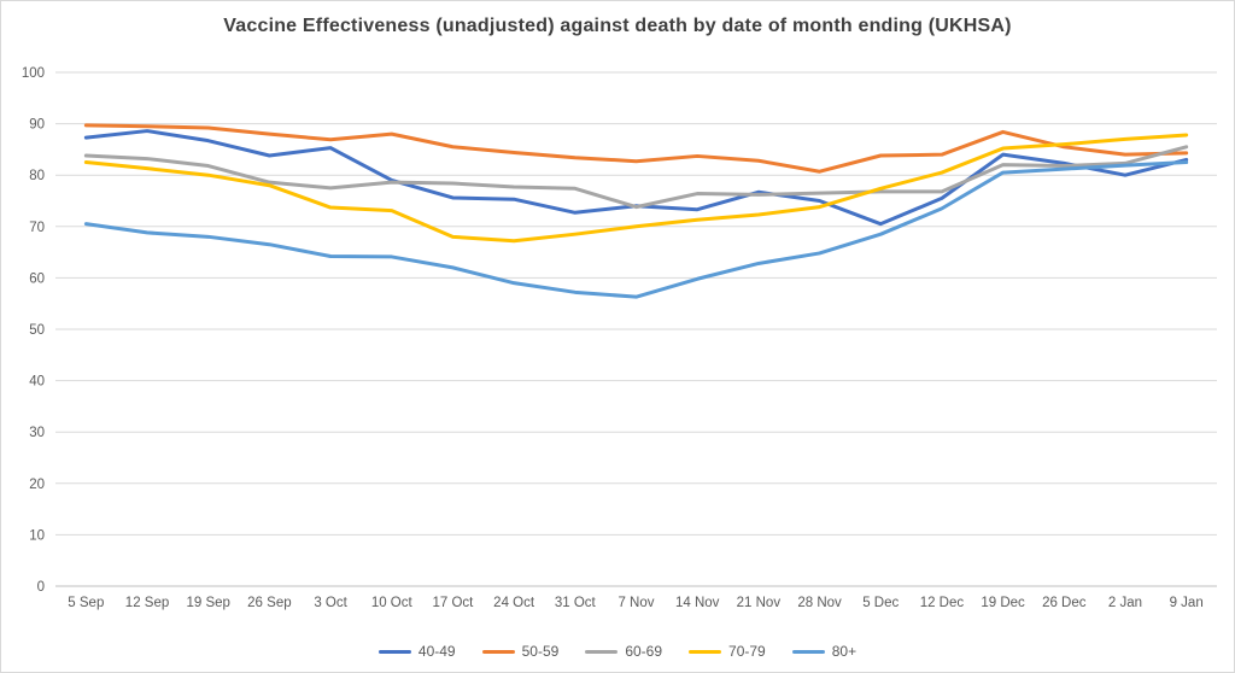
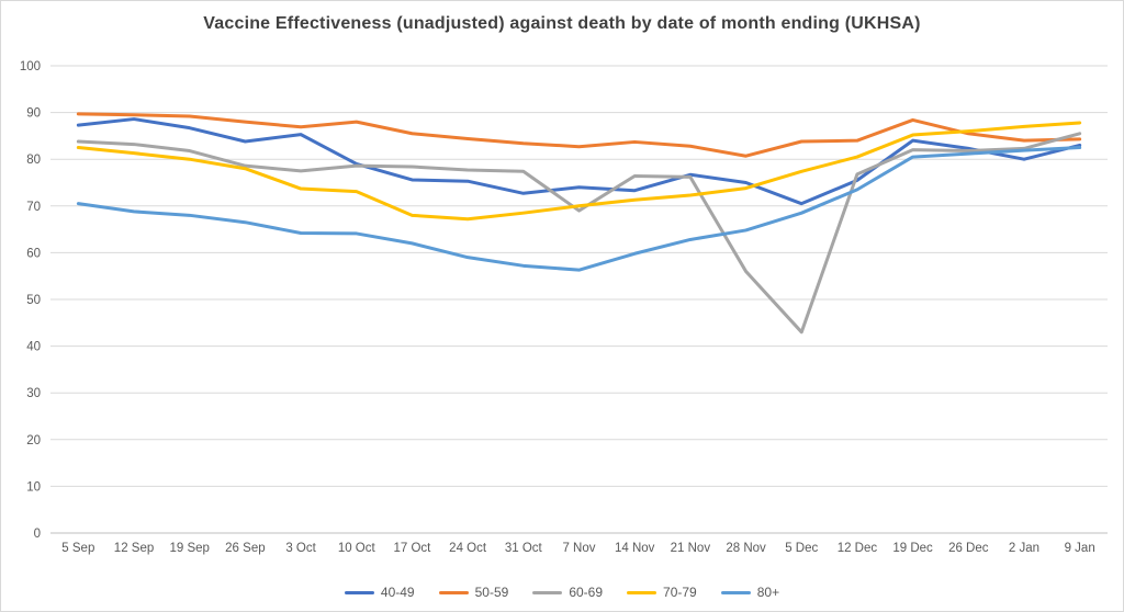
60-69/7 Nov: 74 -> 69
60-69/28 Nov: 76 -> 56
60-69/5 Dec: 77 -> 43
